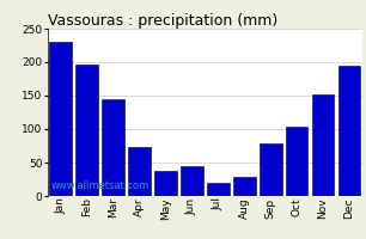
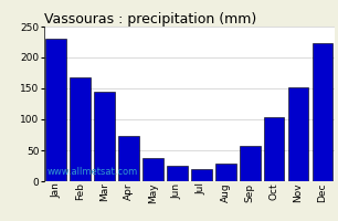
Feb: 196 -> 168
Jun: 44 -> 25
Sep: 78 -> 58
Dec: 194 -> 224
